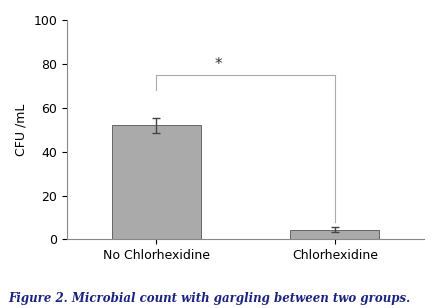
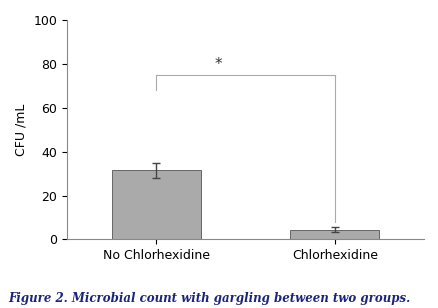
No Chlorhexidine: 52.0 -> 31.5
